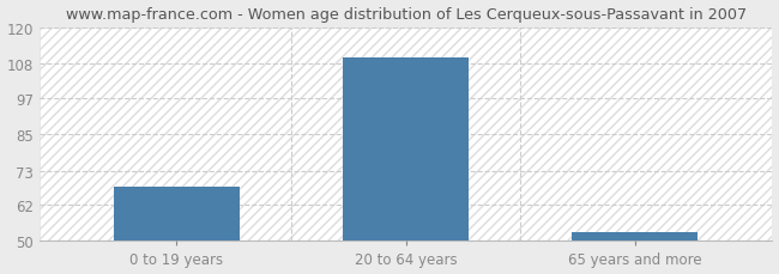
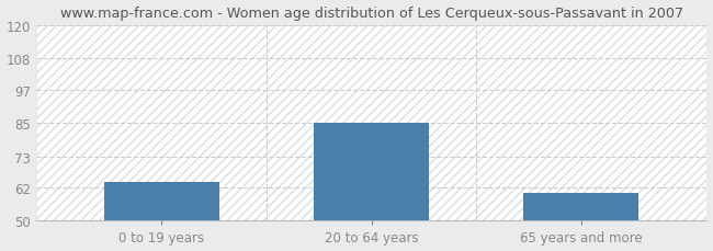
0 to 19 years: 68 -> 64
20 to 64 years: 110 -> 85
65 years and more: 53 -> 60
